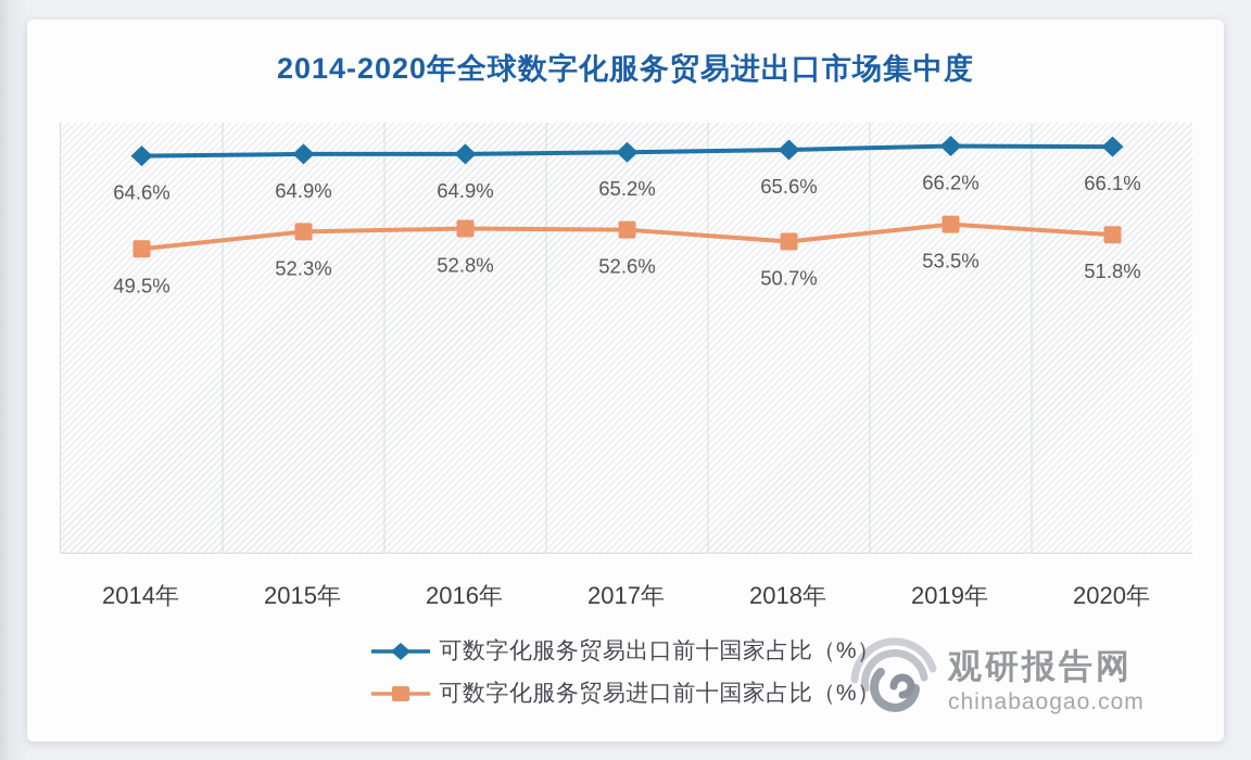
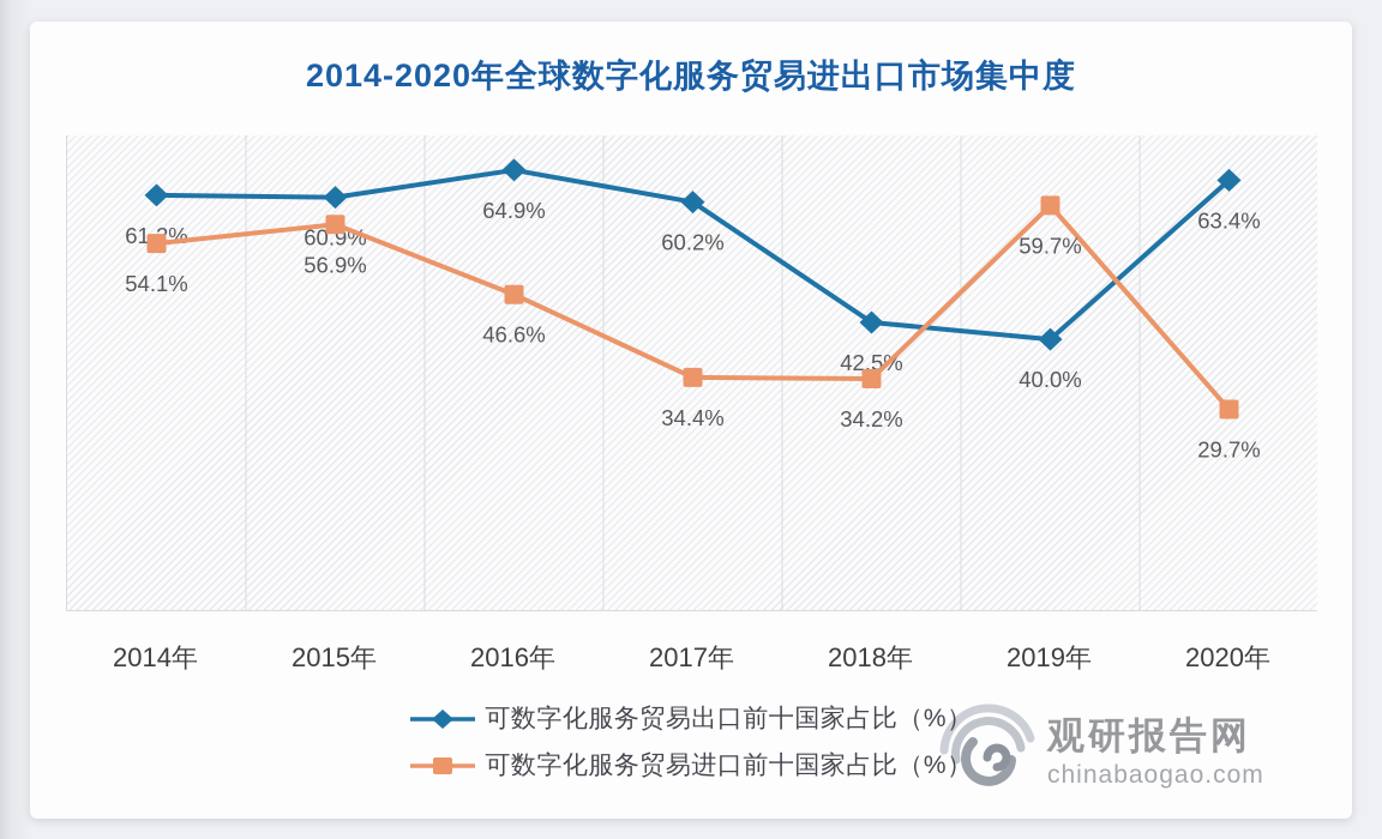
可数字化服务贸易出口前十国家占比（%）/2014年: 64.6% -> 61.2%
可数字化服务贸易进口前十国家占比（%）/2014年: 49.5% -> 54.1%
可数字化服务贸易出口前十国家占比（%）/2015年: 64.9% -> 60.9%
可数字化服务贸易进口前十国家占比（%）/2015年: 52.3% -> 56.9%
可数字化服务贸易进口前十国家占比（%）/2016年: 52.8% -> 46.6%
可数字化服务贸易出口前十国家占比（%）/2017年: 65.2% -> 60.2%
可数字化服务贸易进口前十国家占比（%）/2017年: 52.6% -> 34.4%
可数字化服务贸易出口前十国家占比（%）/2018年: 65.6% -> 42.5%
可数字化服务贸易进口前十国家占比（%）/2018年: 50.7% -> 34.2%
可数字化服务贸易出口前十国家占比（%）/2019年: 66.2% -> 40.0%
可数字化服务贸易进口前十国家占比（%）/2019年: 53.5% -> 59.7%
可数字化服务贸易出口前十国家占比（%）/2020年: 66.1% -> 63.4%
可数字化服务贸易进口前十国家占比（%）/2020年: 51.8% -> 29.7%
